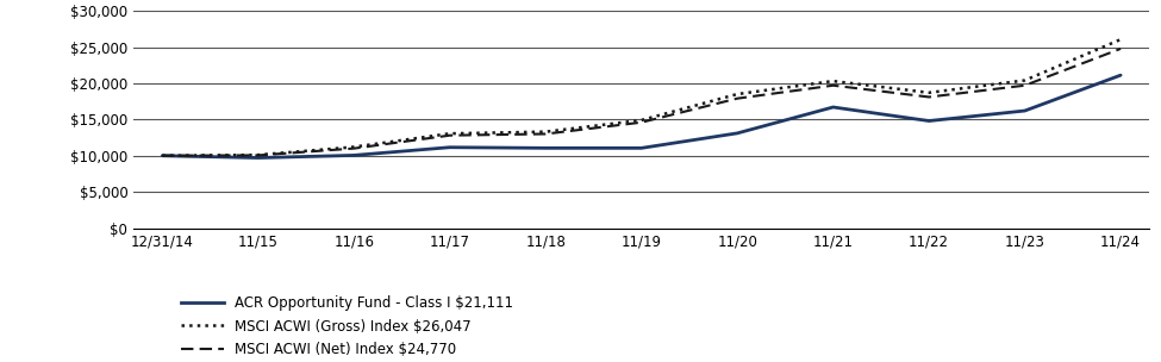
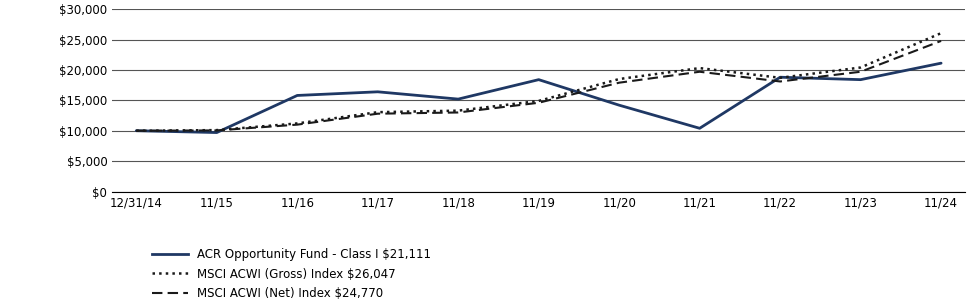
ACR Opportunity Fund - Class I $21,111/11/16: $10,000 -> $15,800
ACR Opportunity Fund - Class I $21,111/11/17: $11,200 -> $16,400
ACR Opportunity Fund - Class I $21,111/11/18: $11,000 -> $15,200
ACR Opportunity Fund - Class I $21,111/11/19: $11,000 -> $18,400
ACR Opportunity Fund - Class I $21,111/11/20: $13,100 -> $14,200
ACR Opportunity Fund - Class I $21,111/11/21: $16,700 -> $10,400
ACR Opportunity Fund - Class I $21,111/11/22: $14,800 -> $18,800
ACR Opportunity Fund - Class I $21,111/11/23: $16,200 -> $18,400
